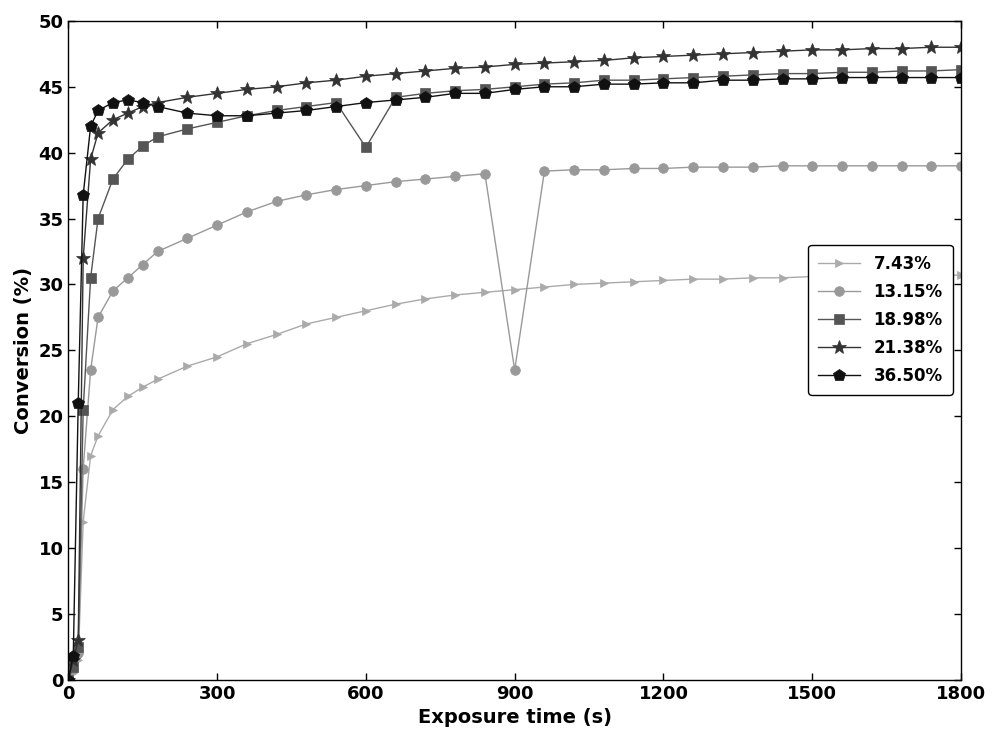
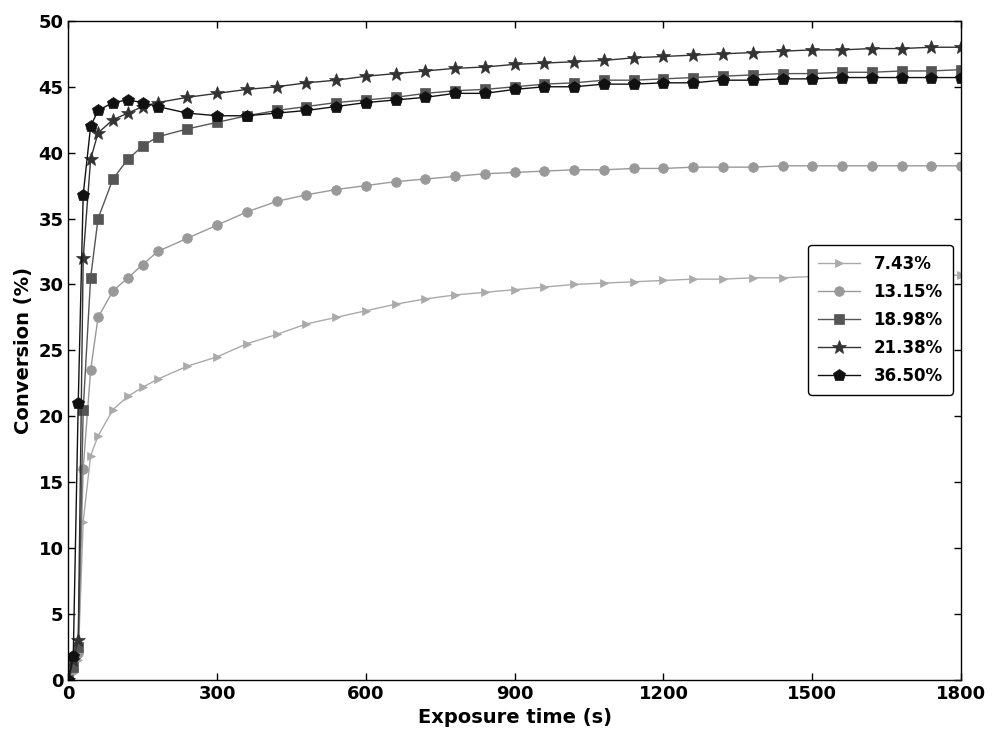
18.98%/600: 40.4 -> 44.0
13.15%/900: 23.5 -> 38.5
